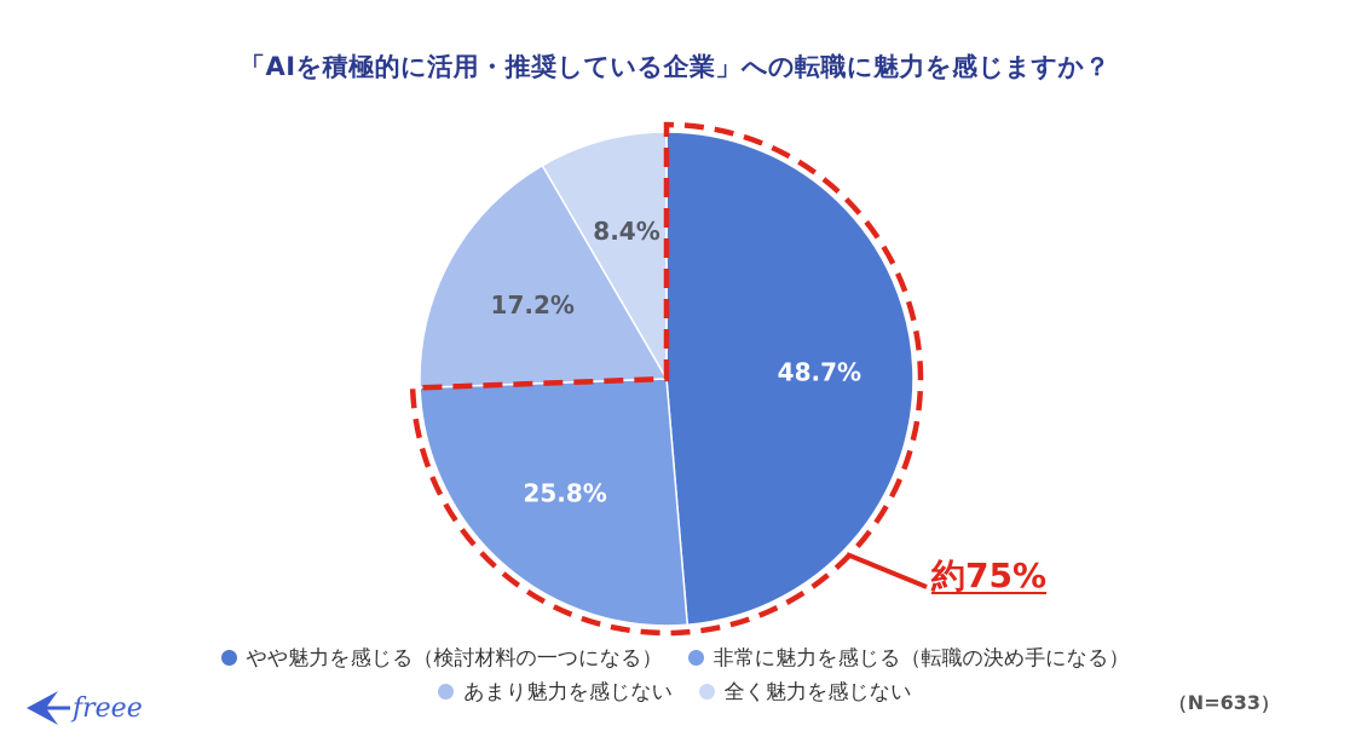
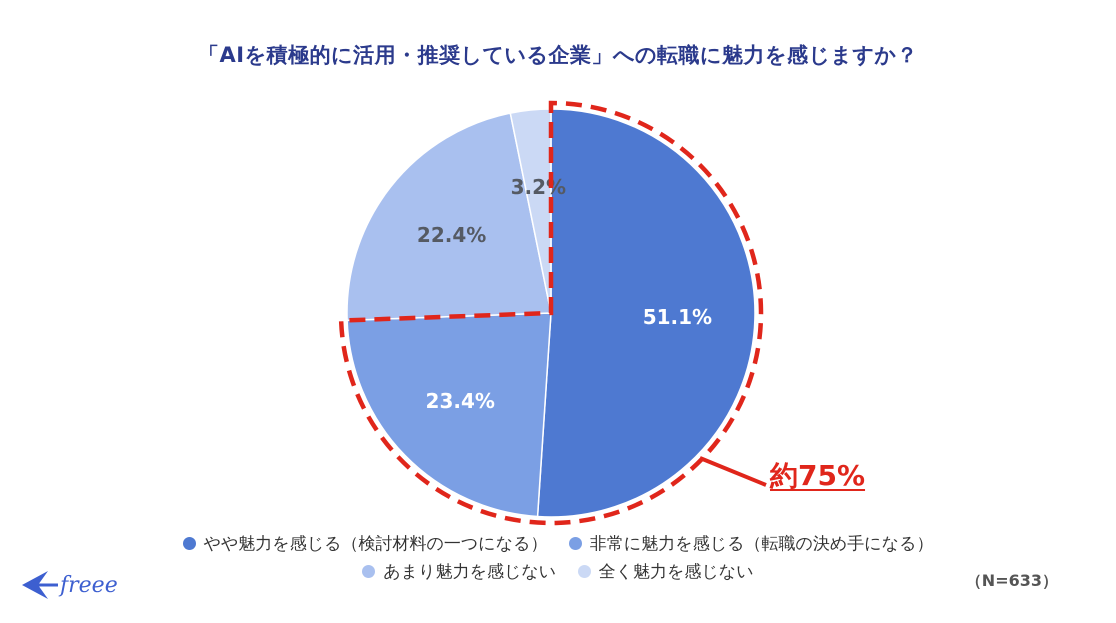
やや魅力を感じる（検討材料の一つになる）: 48.7% -> 51.1%
非常に魅力を感じる（転職の決め手になる）: 25.8% -> 23.4%
あまり魅力を感じない: 17.2% -> 22.4%
全く魅力を感じない: 8.4% -> 3.2%
